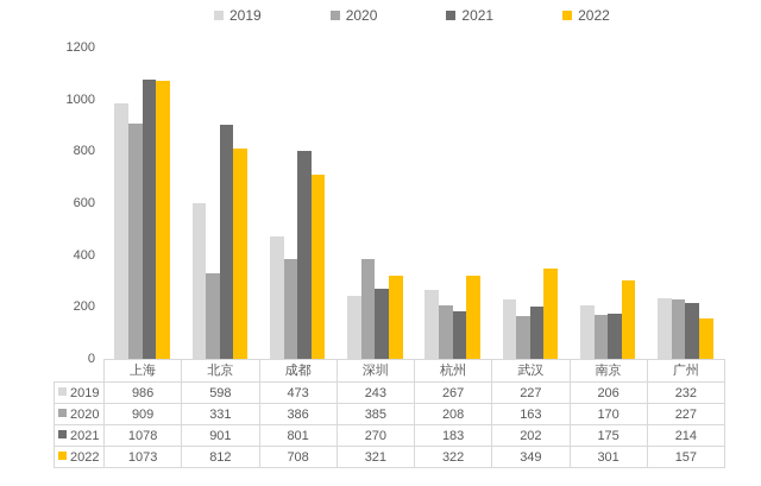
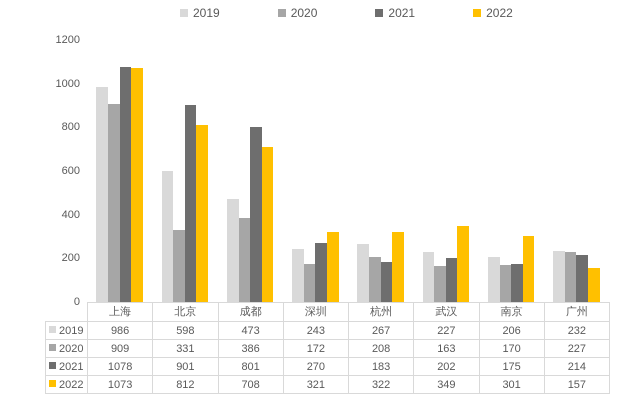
2020/深圳: 385 -> 172
